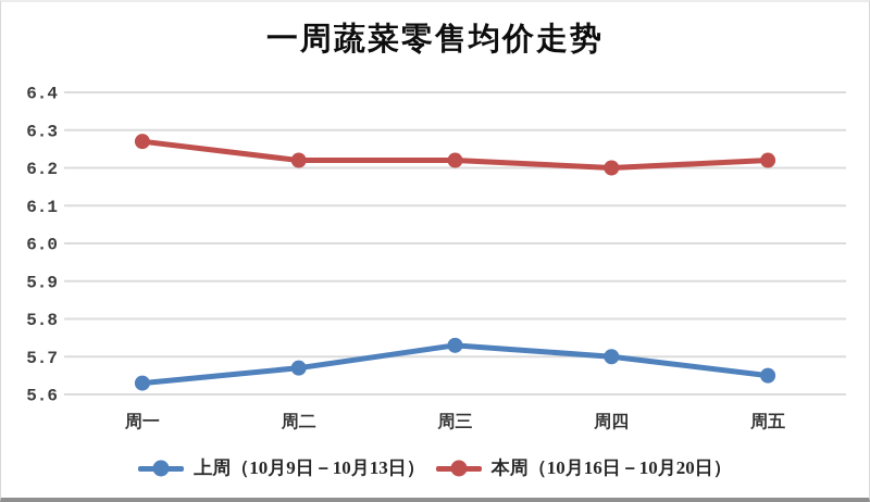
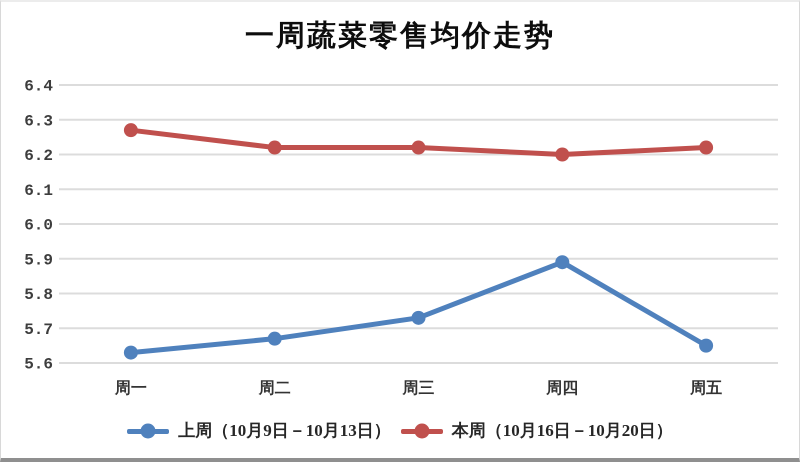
上周（10月9日－10月13日）/周四: 5.70 -> 5.89
